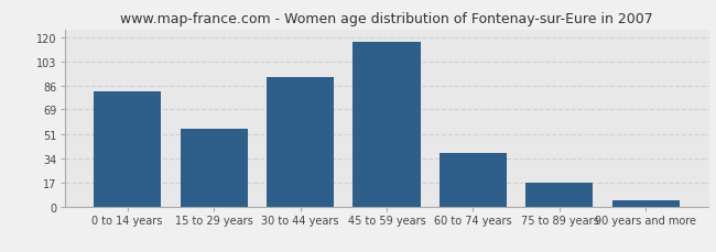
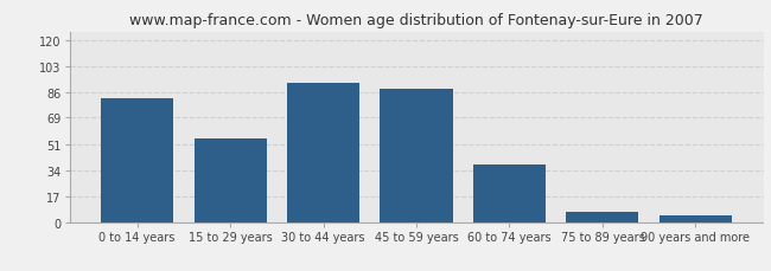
45 to 59 years: 117 -> 88
75 to 89 years: 17 -> 7
